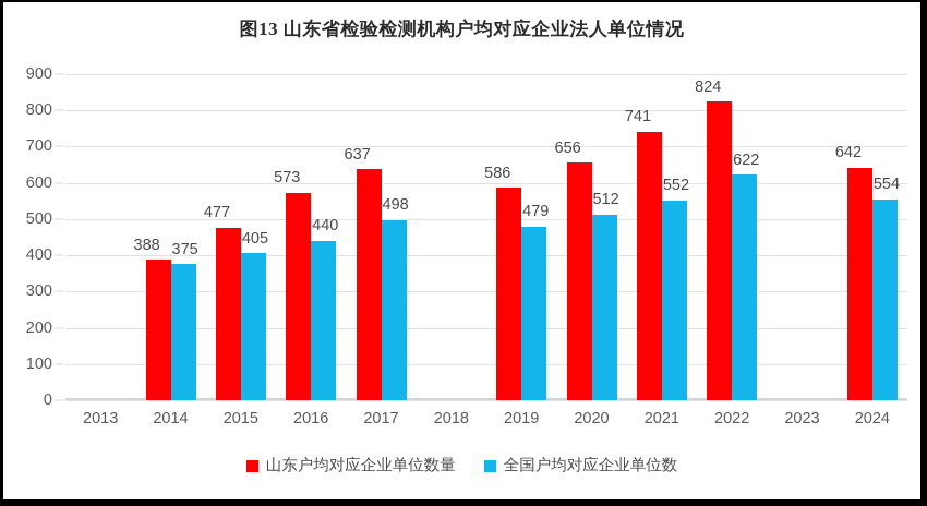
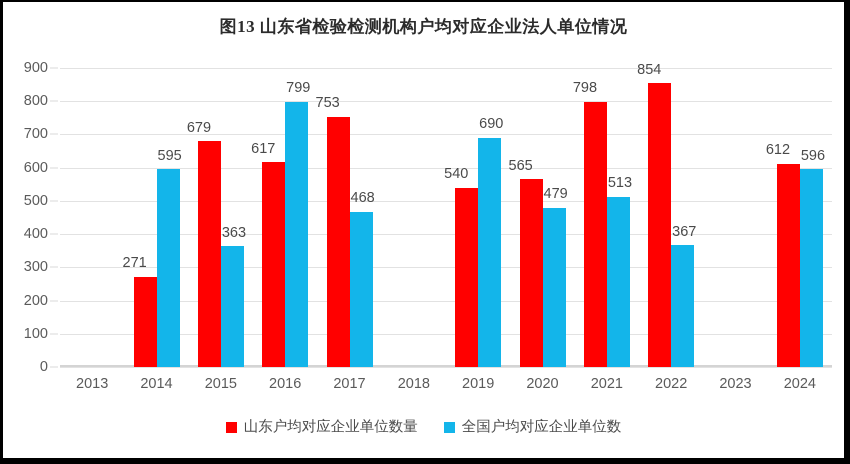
山东户均对应企业单位数量/2014: 388 -> 271
全国户均对应企业单位数/2014: 375 -> 595
山东户均对应企业单位数量/2015: 477 -> 679
全国户均对应企业单位数/2015: 405 -> 363
山东户均对应企业单位数量/2016: 573 -> 617
全国户均对应企业单位数/2016: 440 -> 799
山东户均对应企业单位数量/2017: 637 -> 753
全国户均对应企业单位数/2017: 498 -> 468
山东户均对应企业单位数量/2019: 586 -> 540
全国户均对应企业单位数/2019: 479 -> 690
山东户均对应企业单位数量/2020: 656 -> 565
全国户均对应企业单位数/2020: 512 -> 479
山东户均对应企业单位数量/2021: 741 -> 798
全国户均对应企业单位数/2021: 552 -> 513
山东户均对应企业单位数量/2022: 824 -> 854
全国户均对应企业单位数/2022: 622 -> 367
山东户均对应企业单位数量/2024: 642 -> 612
全国户均对应企业单位数/2024: 554 -> 596
